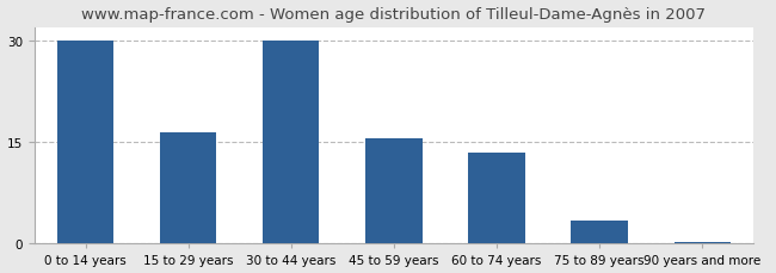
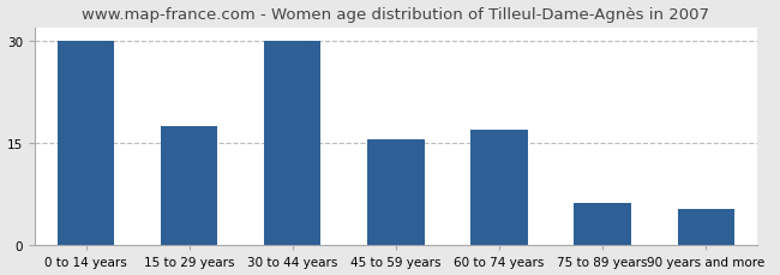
15 to 29 years: 16.5 -> 17.6
60 to 74 years: 13.5 -> 17.0
75 to 89 years: 3.5 -> 6.2
90 years and more: 0.3 -> 5.4
